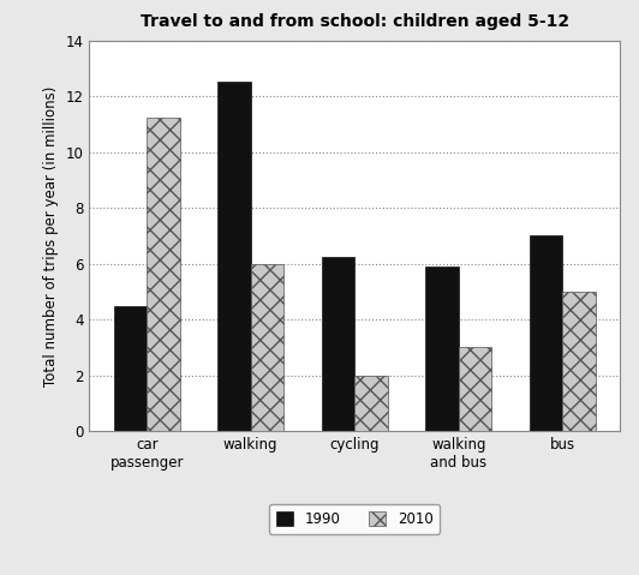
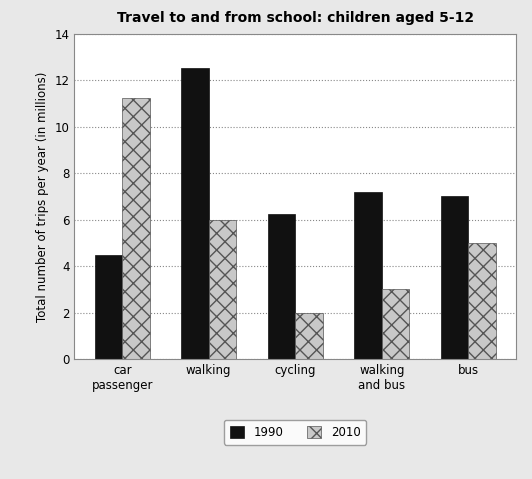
1990/walking and bus: 5.90 -> 7.20
